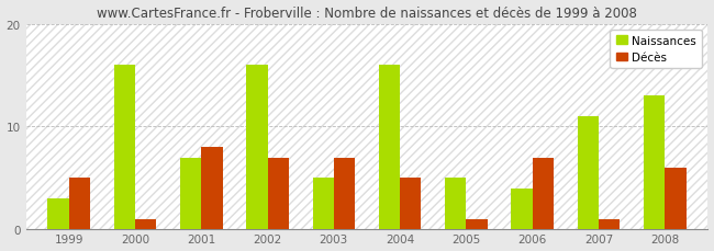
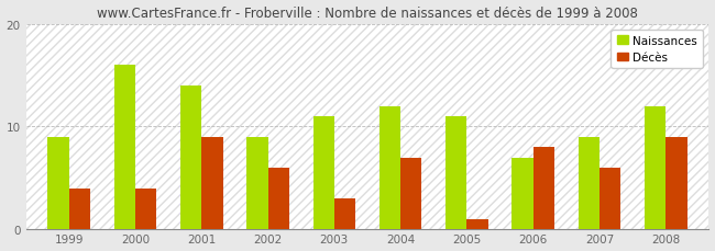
Naissances/1999: 3 -> 9
Décès/1999: 5 -> 4
Décès/2000: 1 -> 4
Naissances/2001: 7 -> 14
Décès/2001: 8 -> 9
Naissances/2002: 16 -> 9
Décès/2002: 7 -> 6
Naissances/2003: 5 -> 11
Décès/2003: 7 -> 3
Naissances/2004: 16 -> 12
Décès/2004: 5 -> 7
Naissances/2005: 5 -> 11
Naissances/2006: 4 -> 7
Décès/2006: 7 -> 8
Naissances/2007: 11 -> 9
Décès/2007: 1 -> 6
Naissances/2008: 13 -> 12
Décès/2008: 6 -> 9
